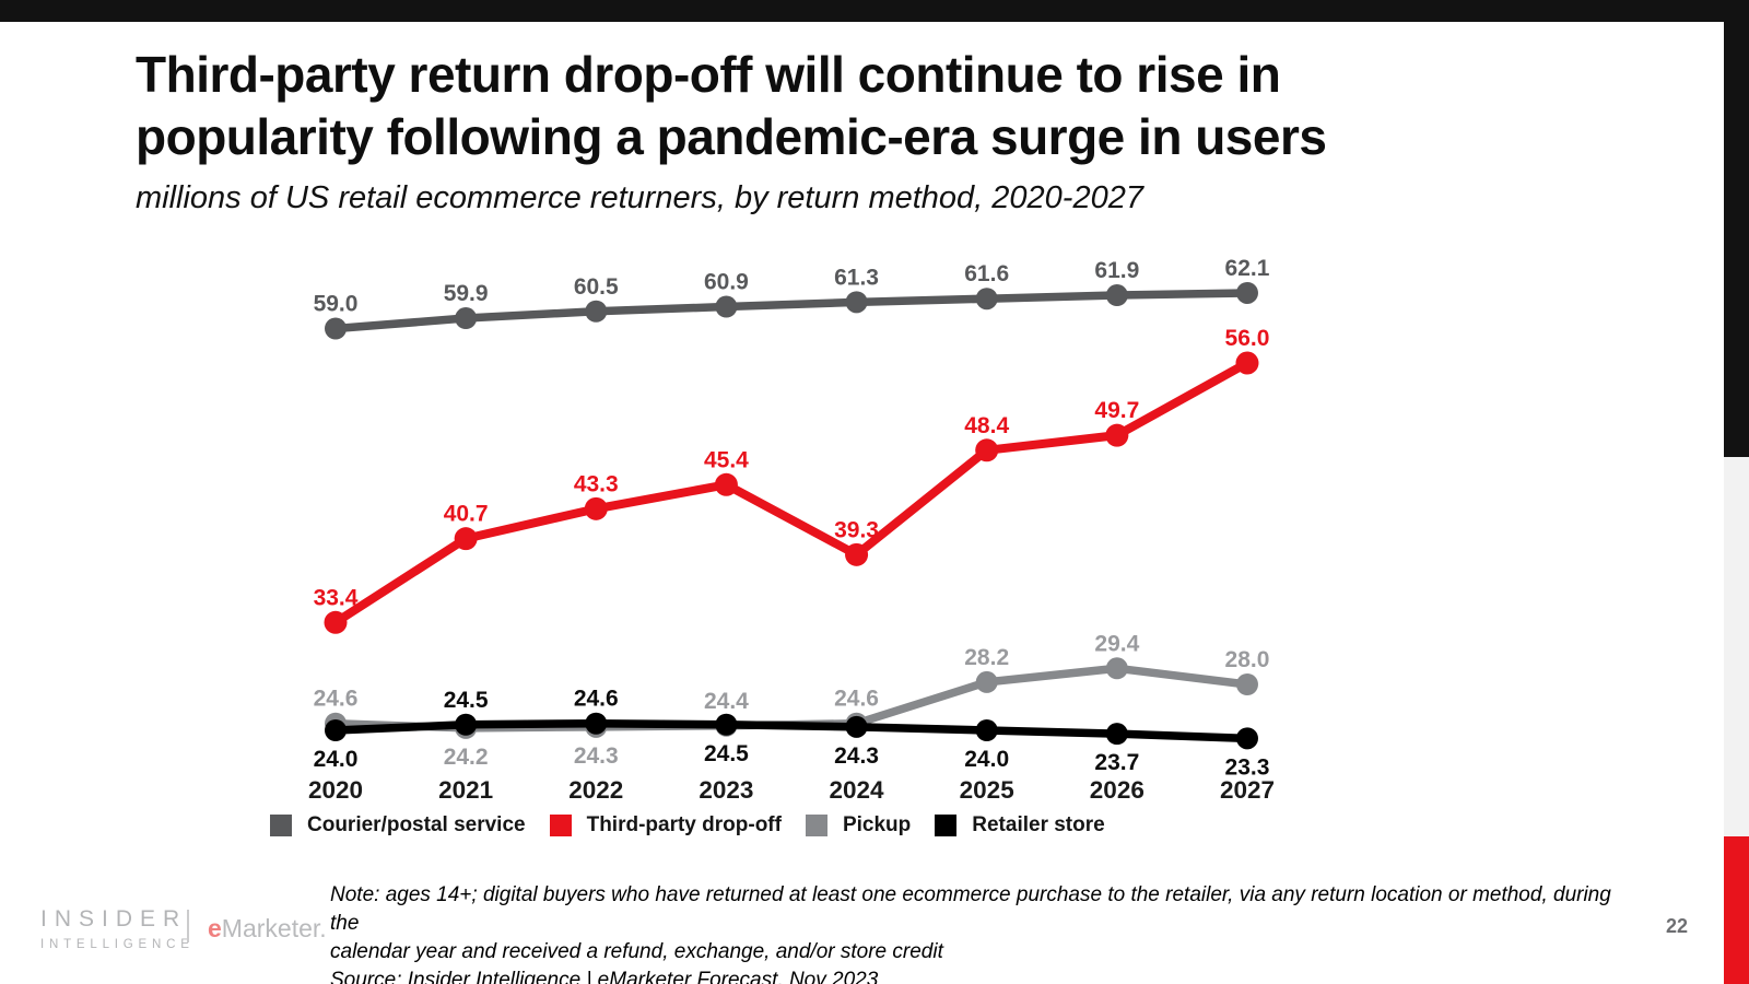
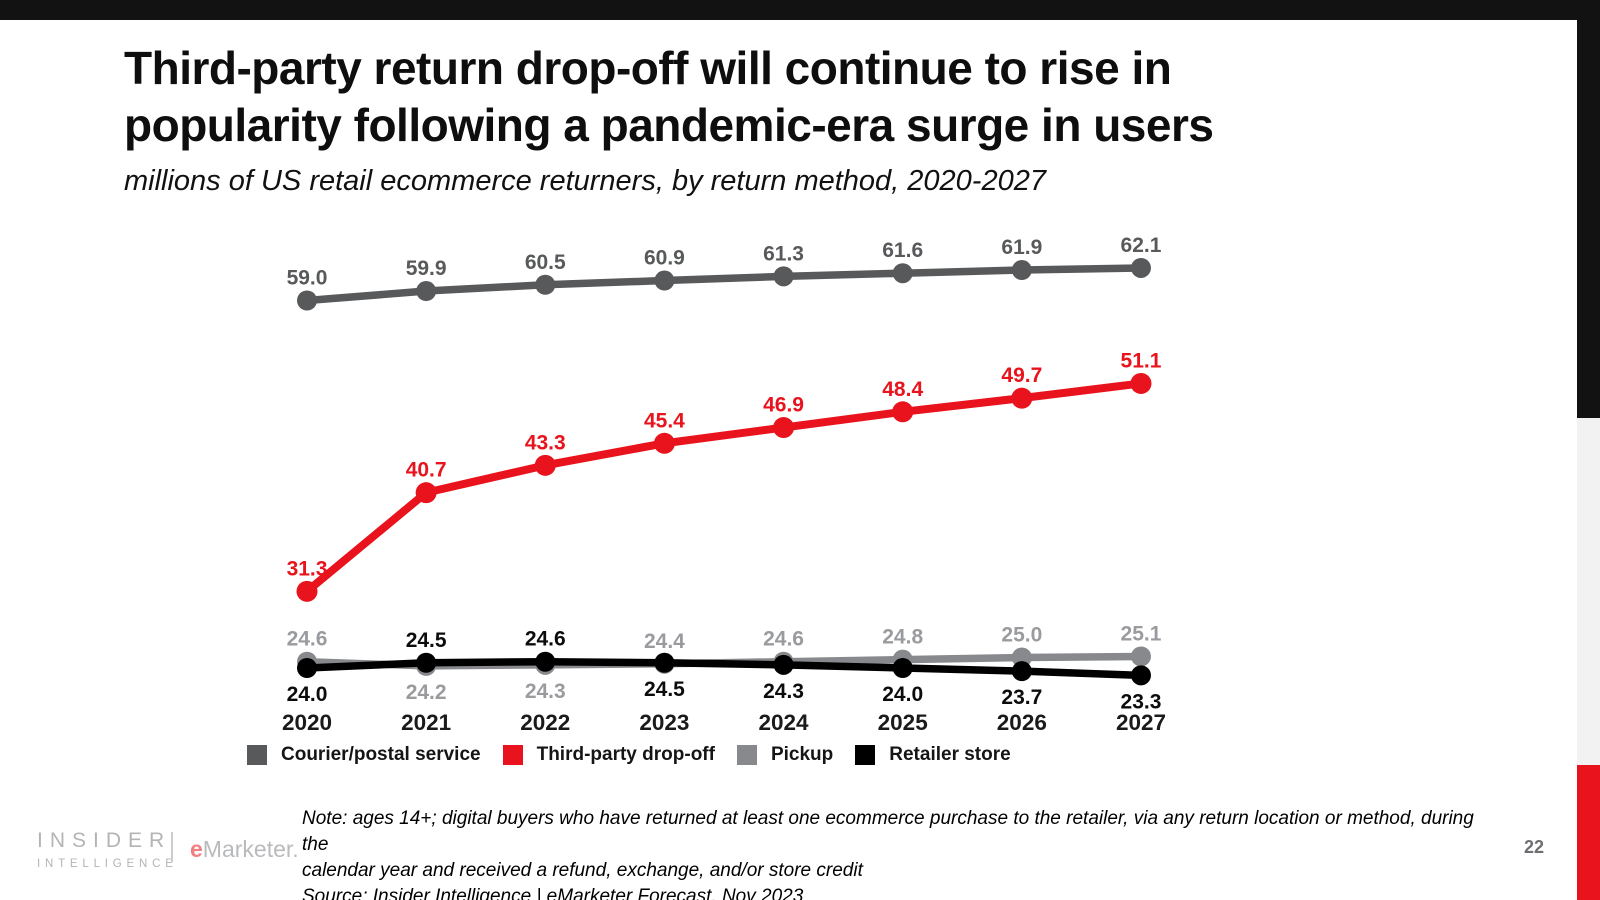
Third-party drop-off/2020: 33.4 -> 31.3
Third-party drop-off/2024: 39.3 -> 46.9
Pickup/2025: 28.2 -> 24.8
Pickup/2026: 29.4 -> 25.0
Third-party drop-off/2027: 56.0 -> 51.1
Pickup/2027: 28.0 -> 25.1
